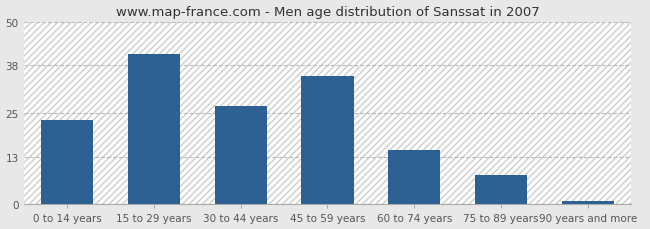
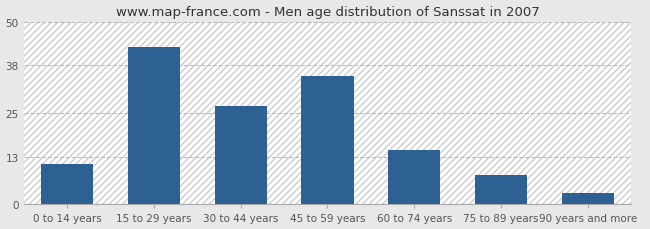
0 to 14 years: 23 -> 11
15 to 29 years: 41 -> 43
90 years and more: 1 -> 3
